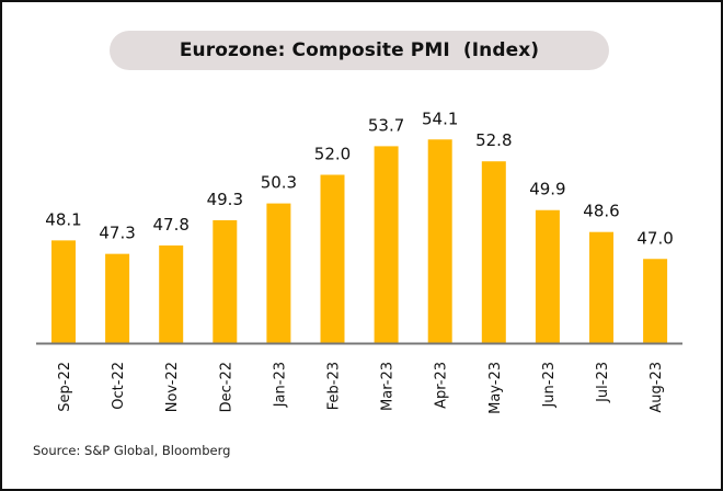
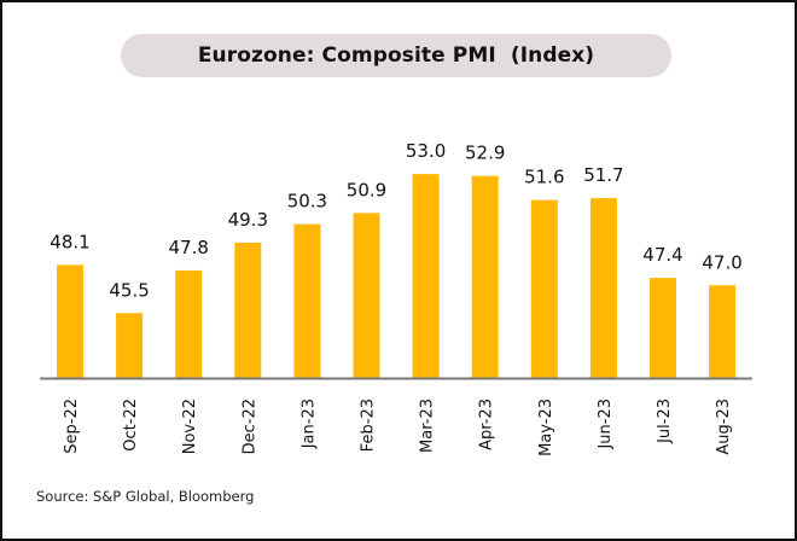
Oct-22: 47.3 -> 45.5
Feb-23: 52.0 -> 50.9
Mar-23: 53.7 -> 53.0
Apr-23: 54.1 -> 52.9
May-23: 52.8 -> 51.6
Jun-23: 49.9 -> 51.7
Jul-23: 48.6 -> 47.4
